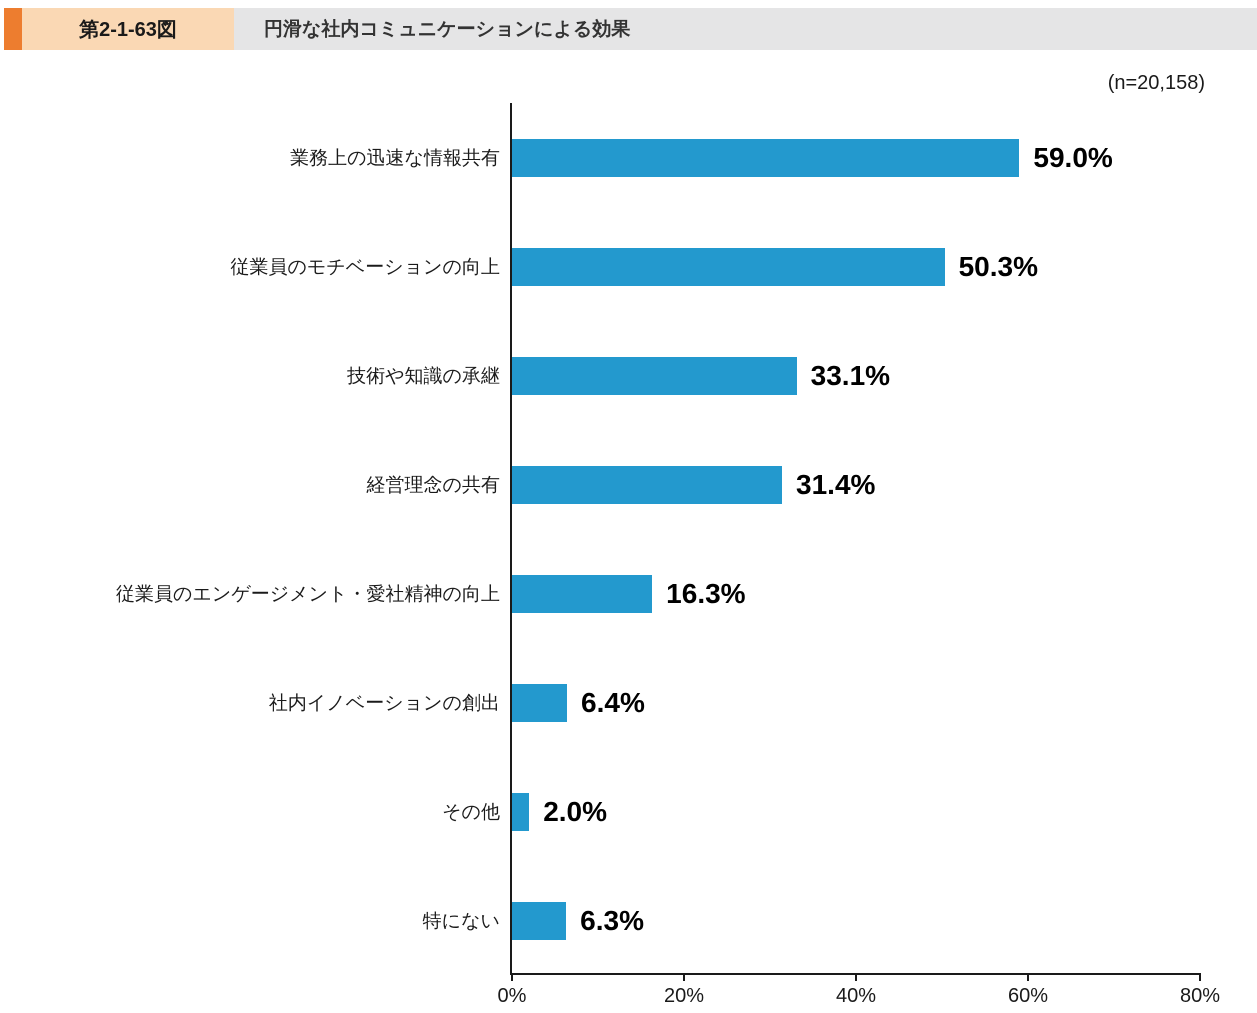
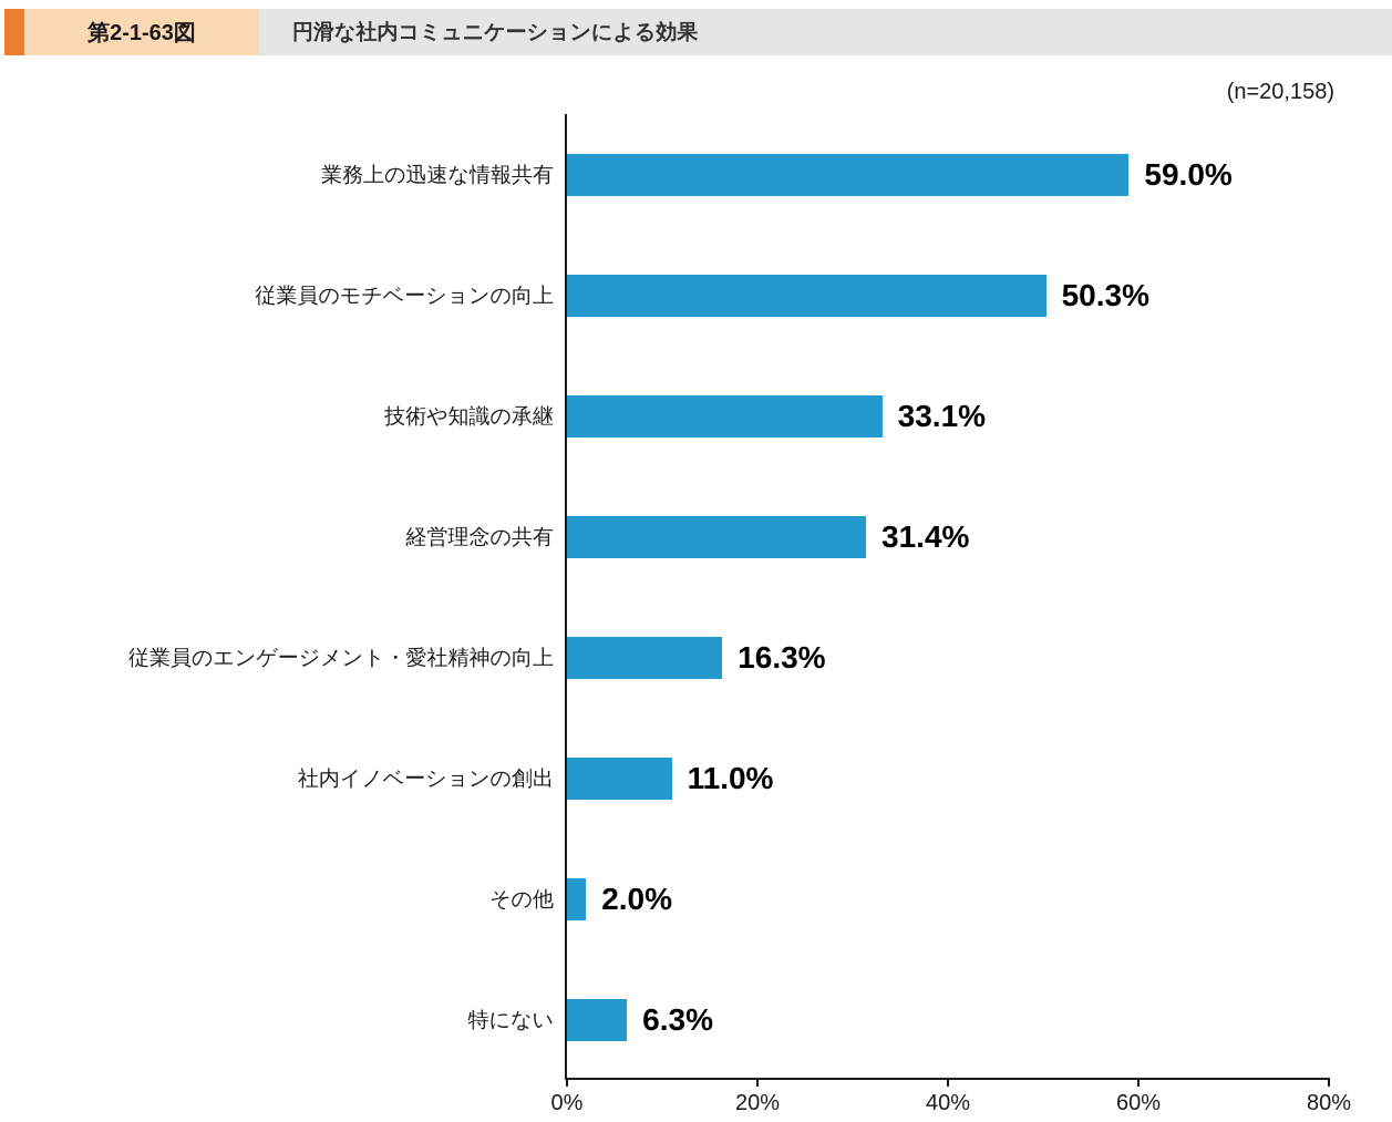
社内イノベーションの創出: 6.4% -> 11.0%
